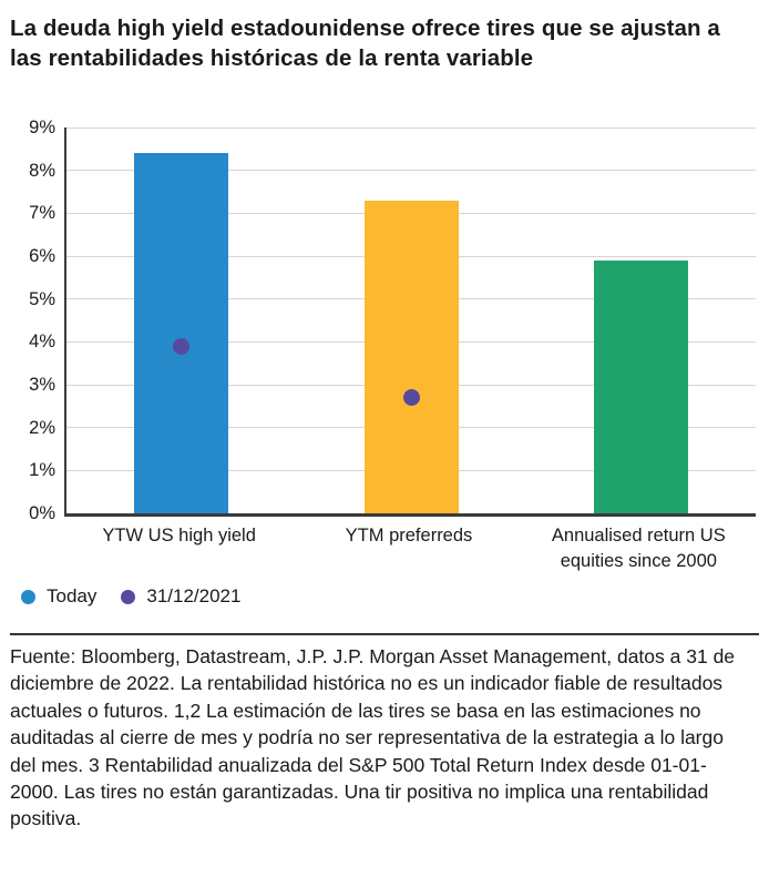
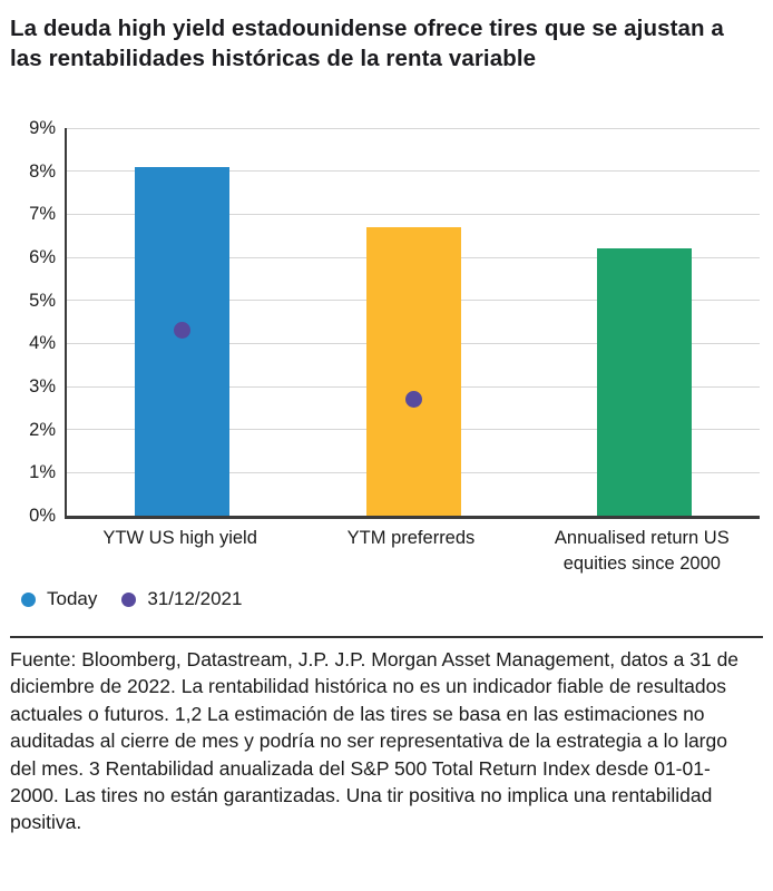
Today/YTW US high yield: 8.4% -> 8.1%
31/12/2021/YTW US high yield: 3.9% -> 4.3%
Today/YTM preferreds: 7.3% -> 6.7%
Today/Annualised return US equities since 2000: 5.9% -> 6.2%
